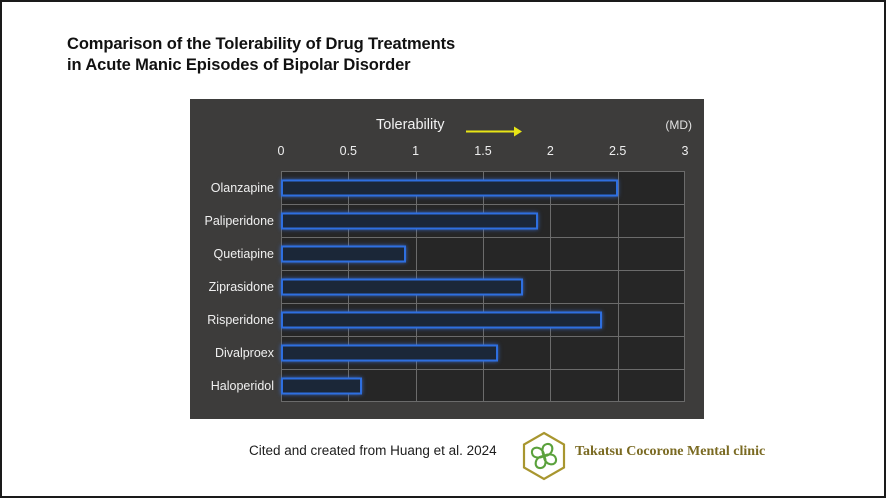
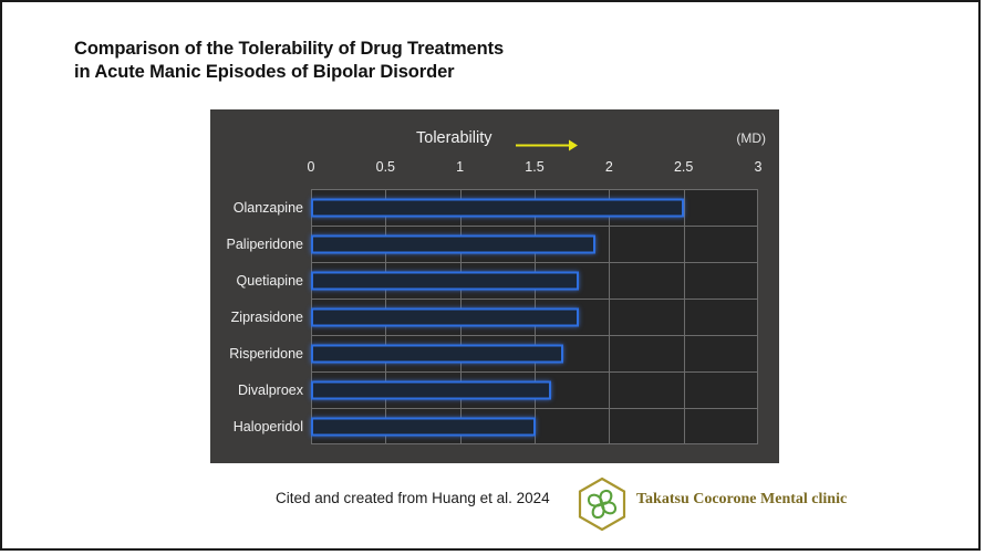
Quetiapine: 0.93 -> 1.80
Risperidone: 2.38 -> 1.69
Haloperidol: 0.60 -> 1.51
